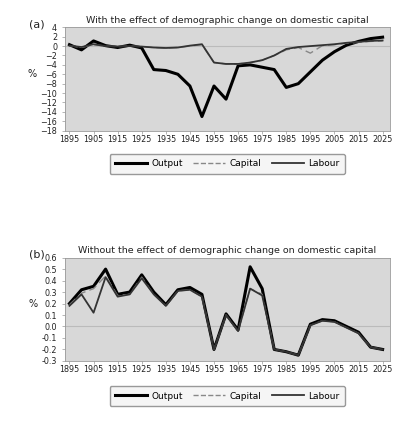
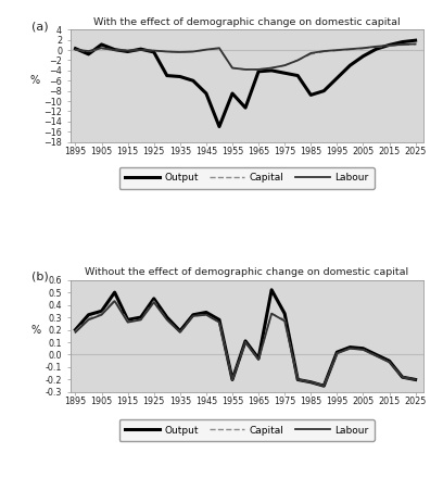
With the effect of demographic change on domestic capital/Capital/1995: -1.5 -> -0.1
Without the effect of demographic change on domestic capital/Labour/1905: 0.12 -> 0.32
